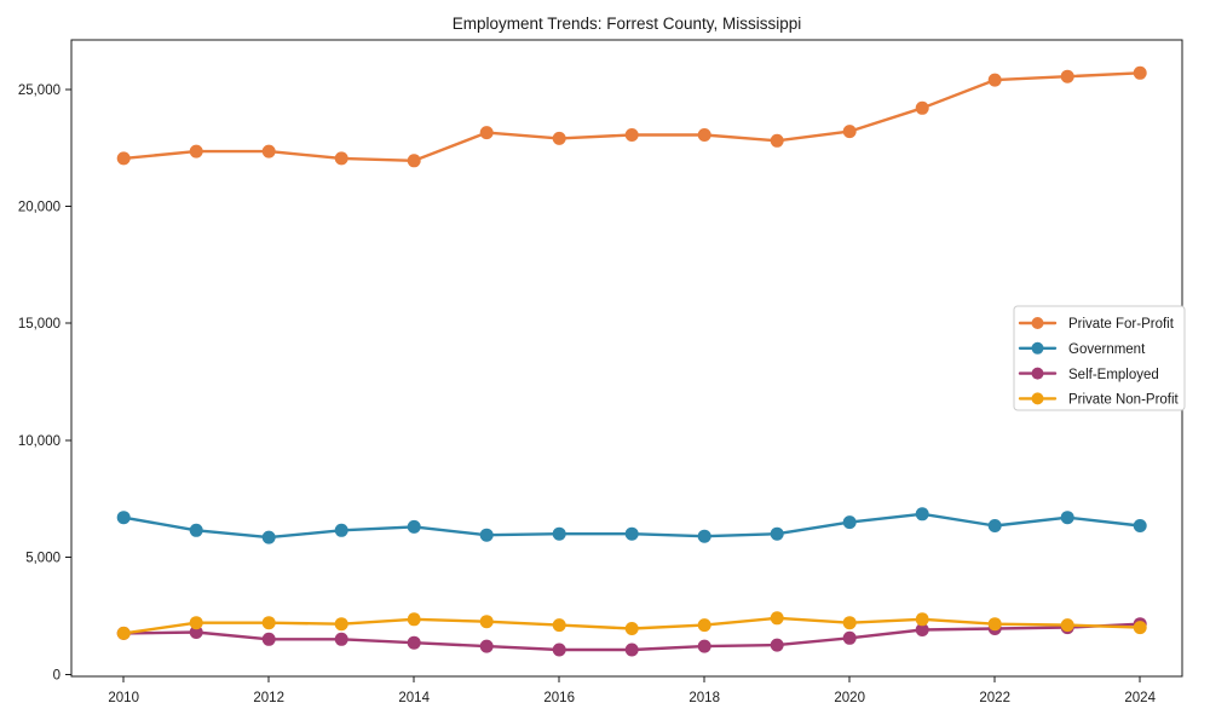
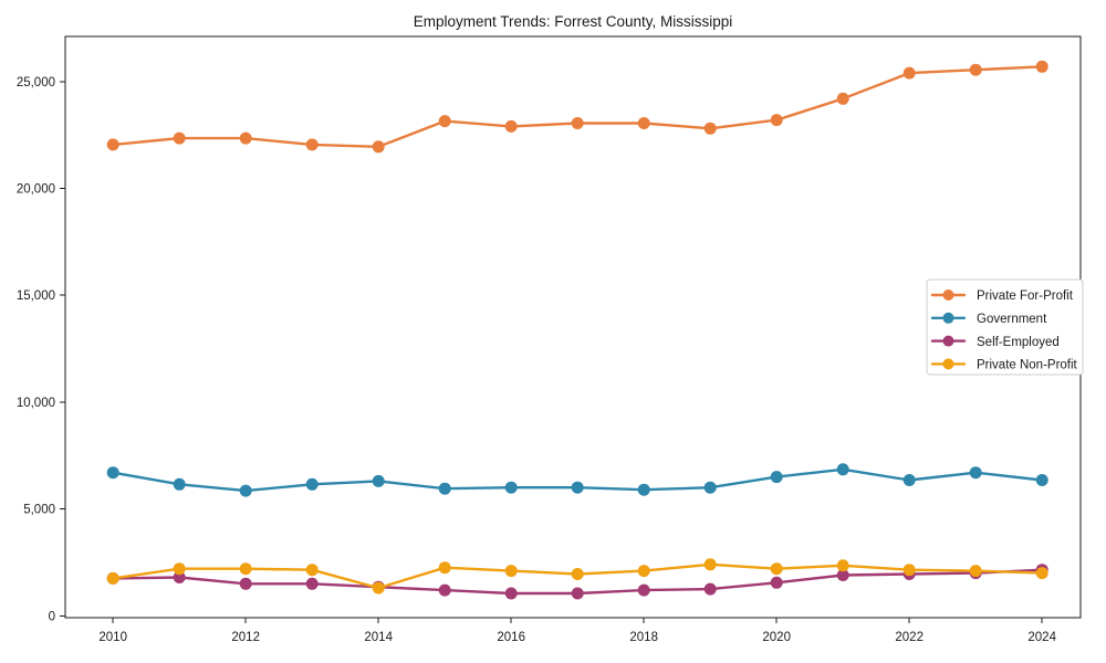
Private Non-Profit/2014: 2400 -> 1300
